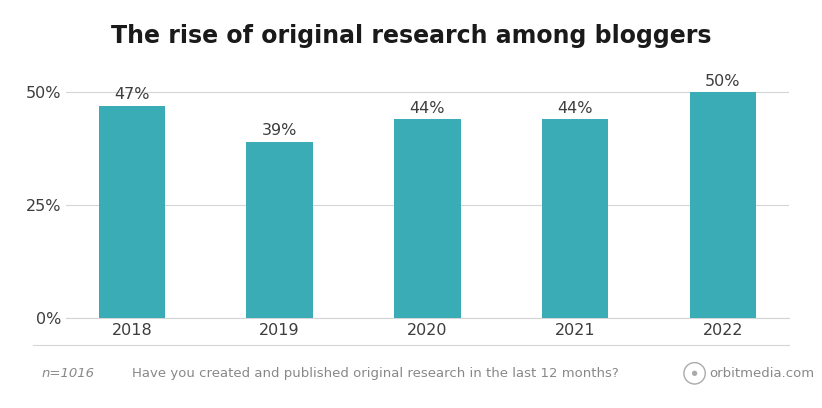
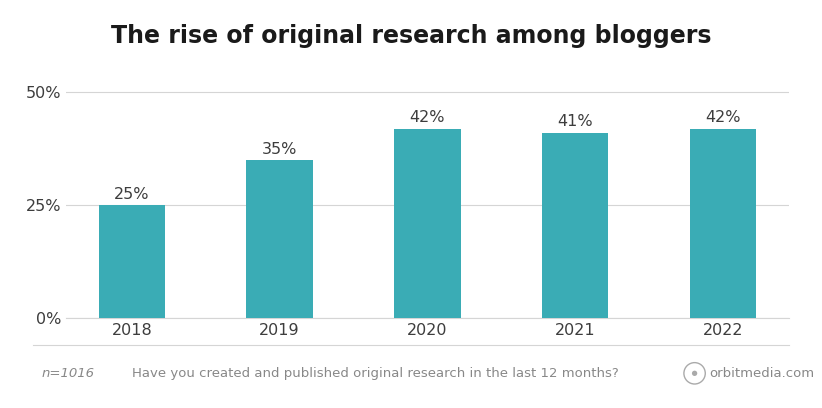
2018: 47% -> 25%
2019: 39% -> 35%
2020: 44% -> 42%
2021: 44% -> 41%
2022: 50% -> 42%
